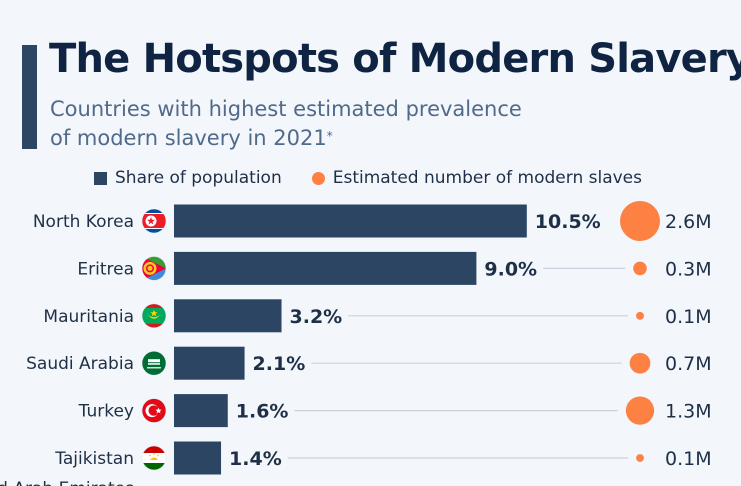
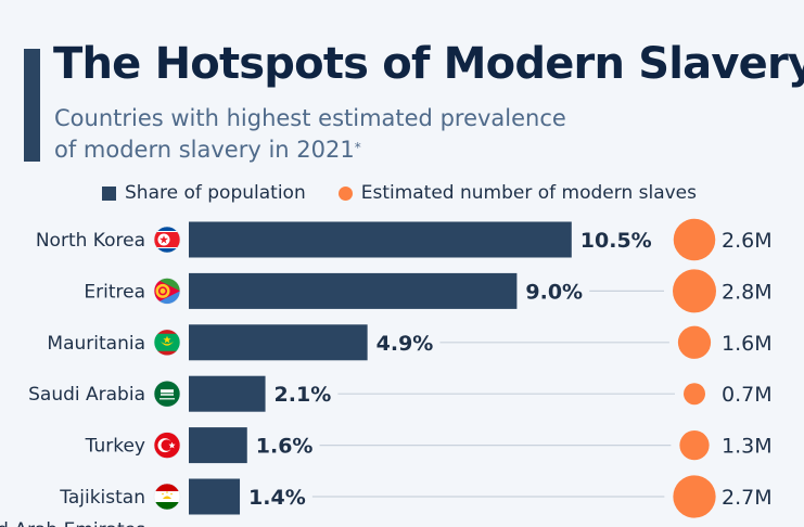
Estimated number of modern slaves/Eritrea: 0.3M -> 2.8M
Share of population/Mauritania: 3.2% -> 4.9%
Estimated number of modern slaves/Mauritania: 0.1M -> 1.6M
Estimated number of modern slaves/Tajikistan: 0.1M -> 2.7M
